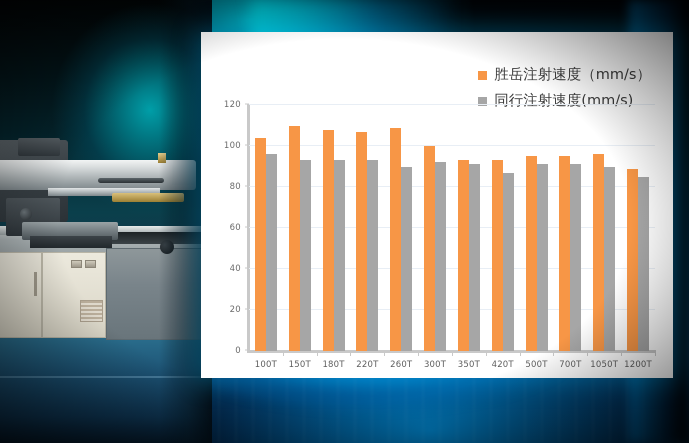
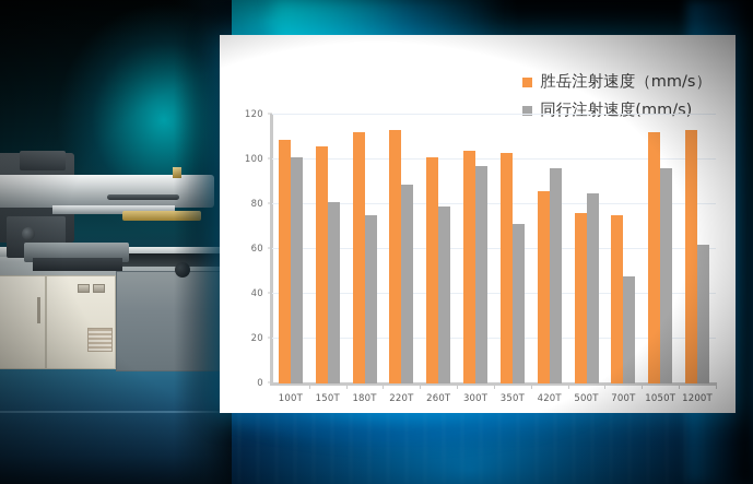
胜岳注射速度（mm/s）/100T: 104 -> 109
同行注射速度(mm/s)/100T: 96 -> 101
胜岳注射速度（mm/s）/150T: 110 -> 106
同行注射速度(mm/s)/150T: 93 -> 81
胜岳注射速度（mm/s）/180T: 108 -> 112
同行注射速度(mm/s)/180T: 93 -> 75
胜岳注射速度（mm/s）/220T: 107 -> 113
同行注射速度(mm/s)/220T: 93 -> 89
胜岳注射速度（mm/s）/260T: 109 -> 101
同行注射速度(mm/s)/260T: 90 -> 79
胜岳注射速度（mm/s）/300T: 100 -> 104
同行注射速度(mm/s)/300T: 92 -> 97
胜岳注射速度（mm/s）/350T: 93 -> 103
同行注射速度(mm/s)/350T: 91 -> 71
胜岳注射速度（mm/s）/420T: 93 -> 86
同行注射速度(mm/s)/420T: 87 -> 96
胜岳注射速度（mm/s）/500T: 95 -> 76
同行注射速度(mm/s)/500T: 91 -> 85
胜岳注射速度（mm/s）/700T: 95 -> 75
同行注射速度(mm/s)/700T: 91 -> 48
胜岳注射速度（mm/s）/1050T: 96 -> 112
同行注射速度(mm/s)/1050T: 90 -> 96
胜岳注射速度（mm/s）/1200T: 89 -> 113
同行注射速度(mm/s)/1200T: 85 -> 62
